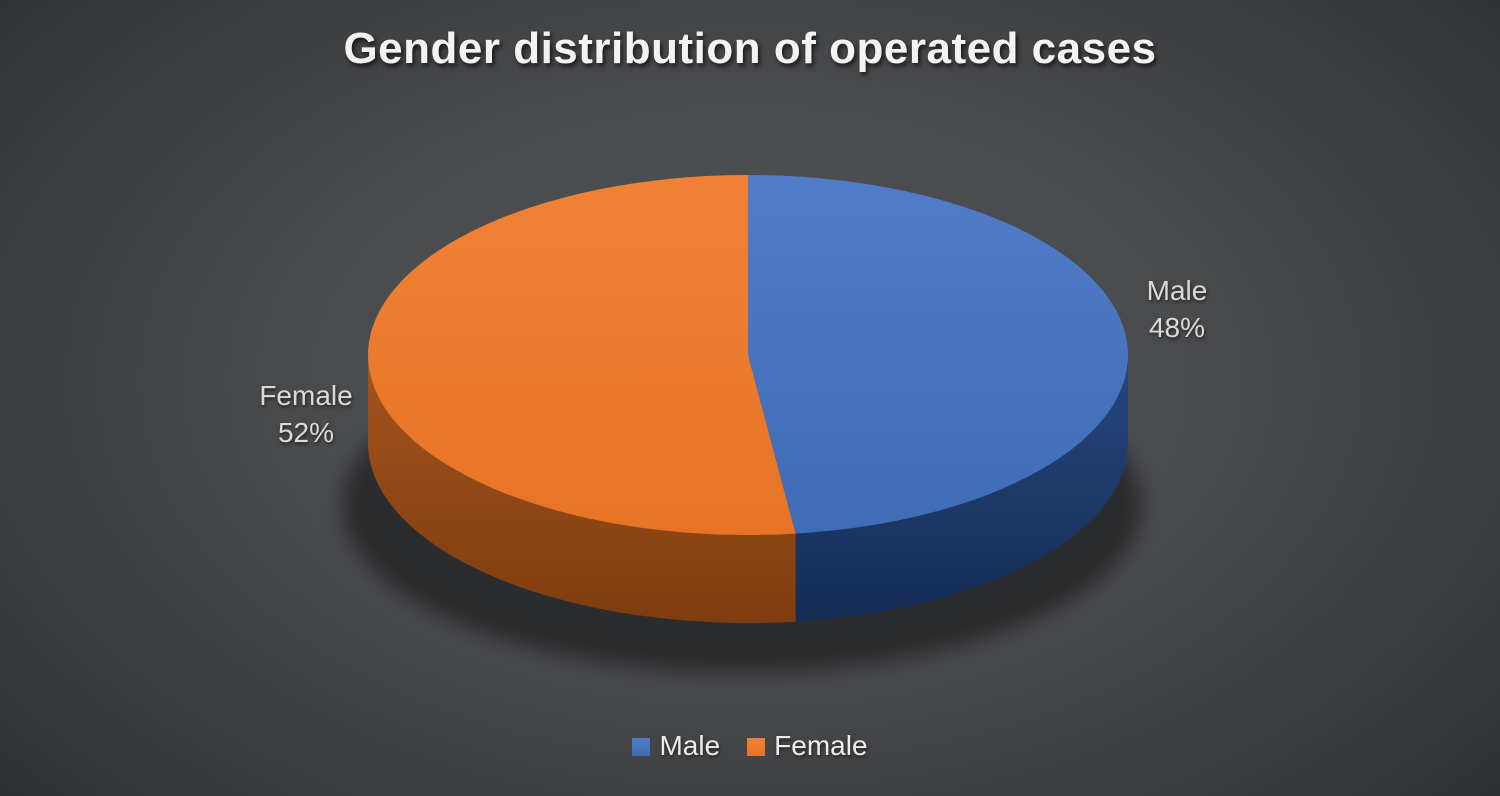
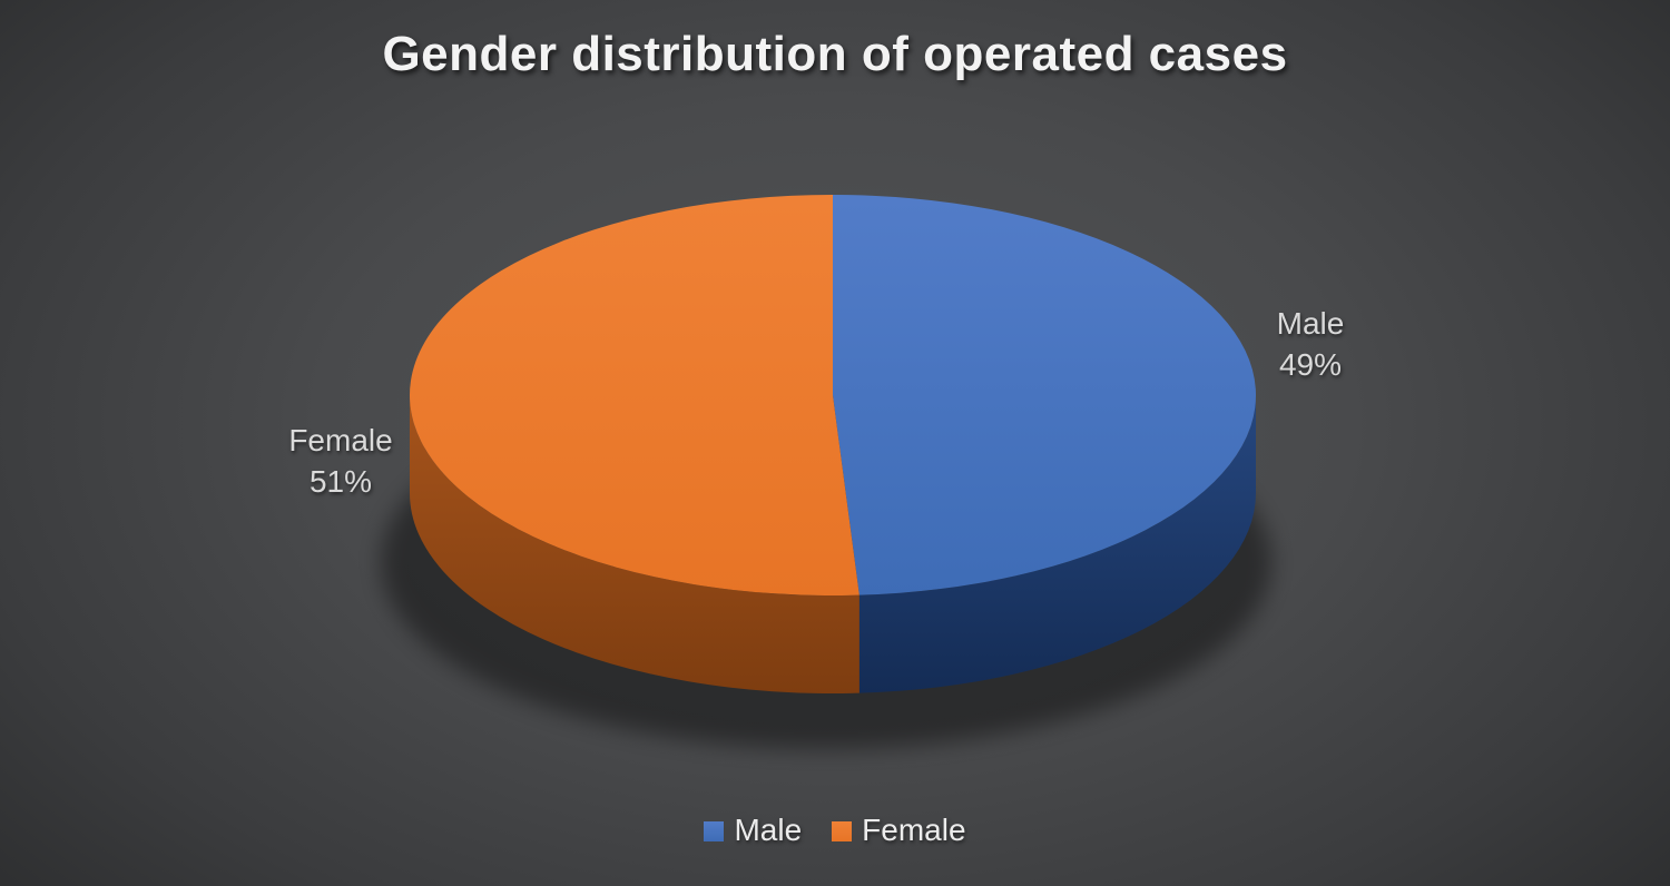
Male: 48% -> 49%
Female: 52% -> 51%
